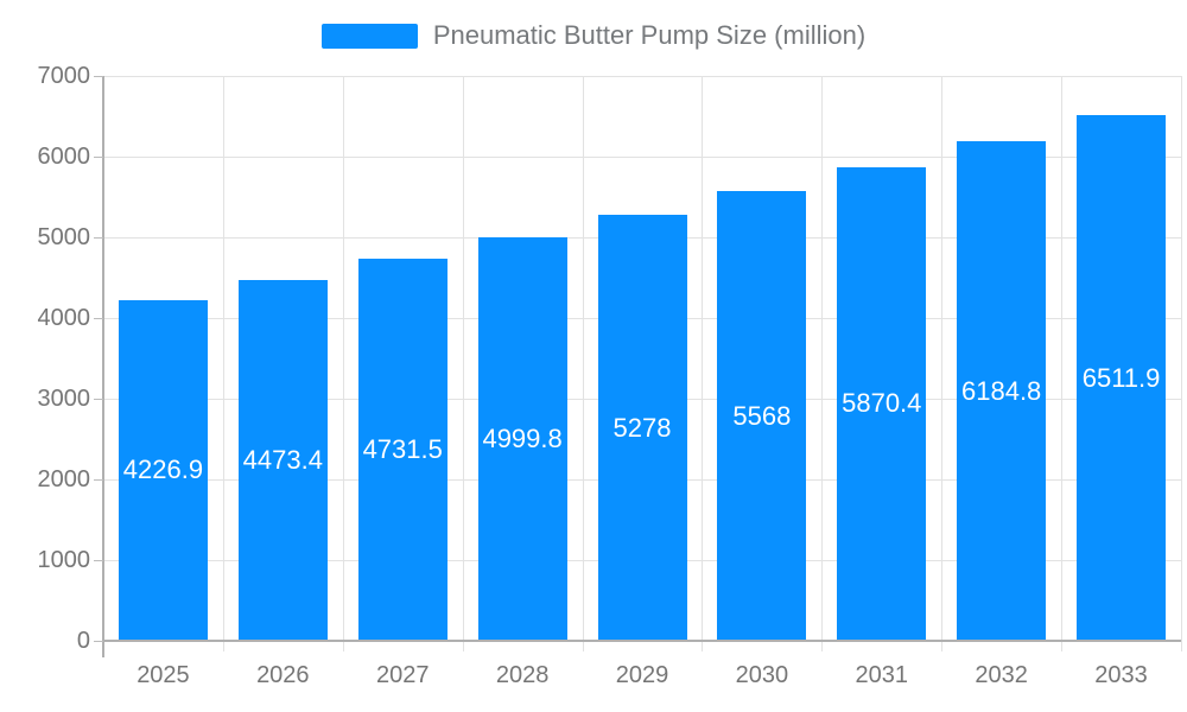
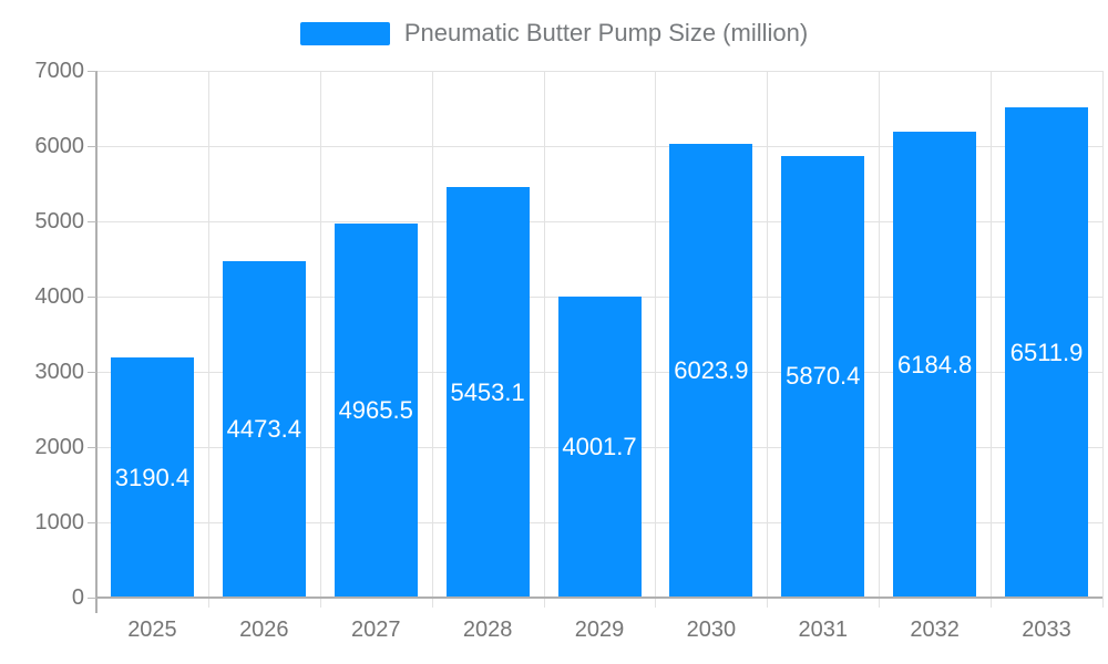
2025: 4226.9 -> 3190.4
2027: 4731.5 -> 4965.5
2028: 4999.8 -> 5453.1
2029: 5278 -> 4001.7
2030: 5568 -> 6023.9
